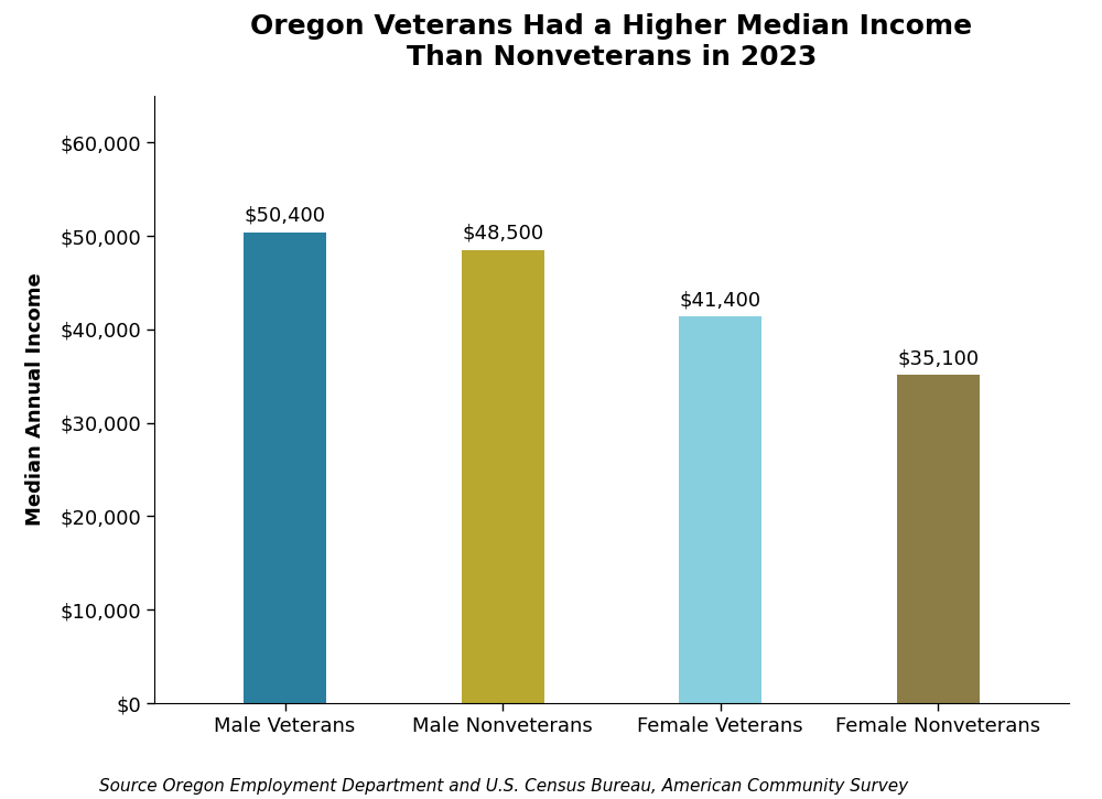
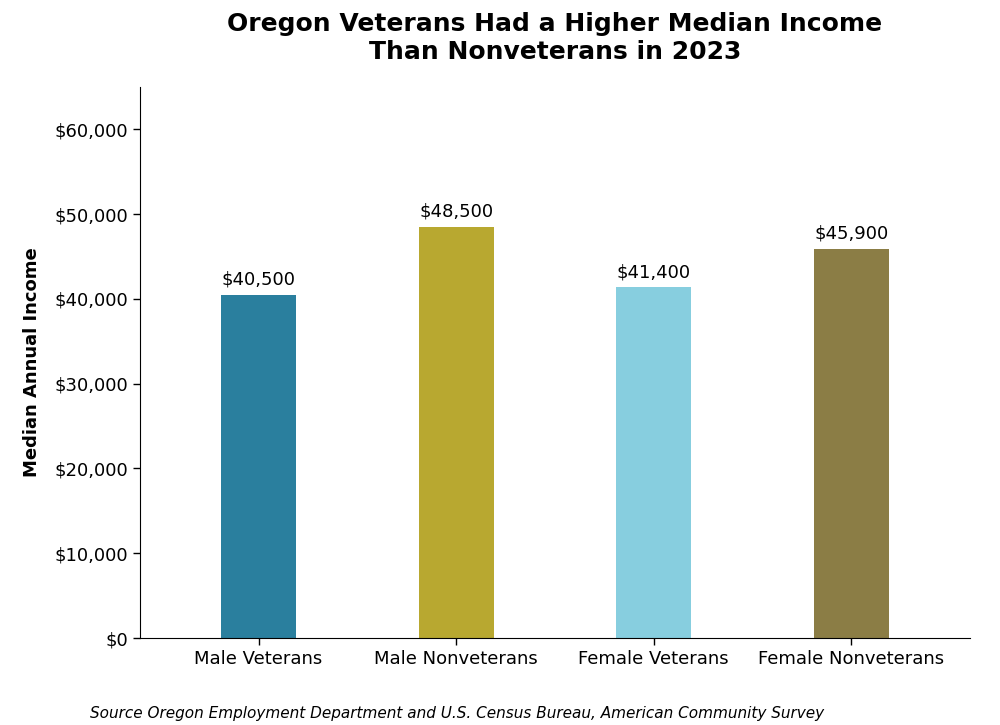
Male Veterans: $50,400 -> $40,500
Female Nonveterans: $35,100 -> $45,900
